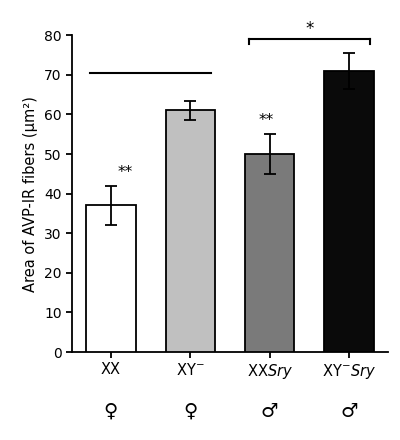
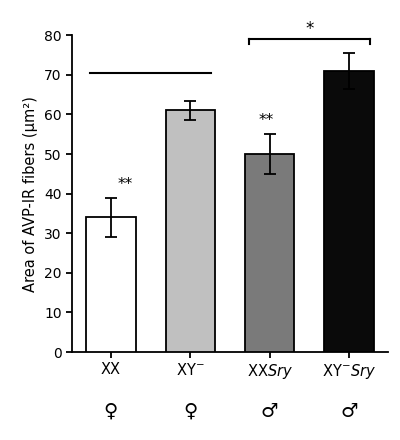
XX: 37 -> 34
